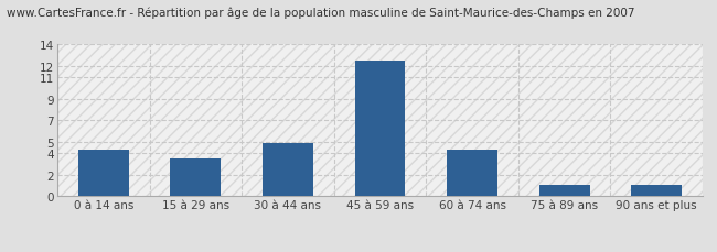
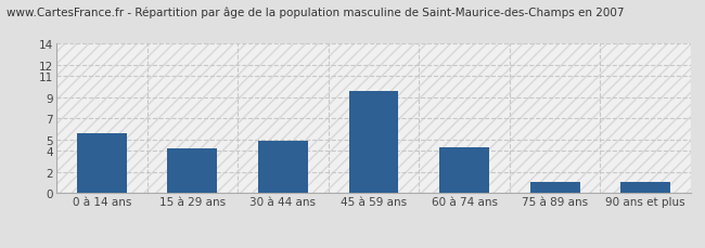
0 à 14 ans: 4.3 -> 5.6
15 à 29 ans: 3.5 -> 4.2
45 à 59 ans: 12.5 -> 9.6
